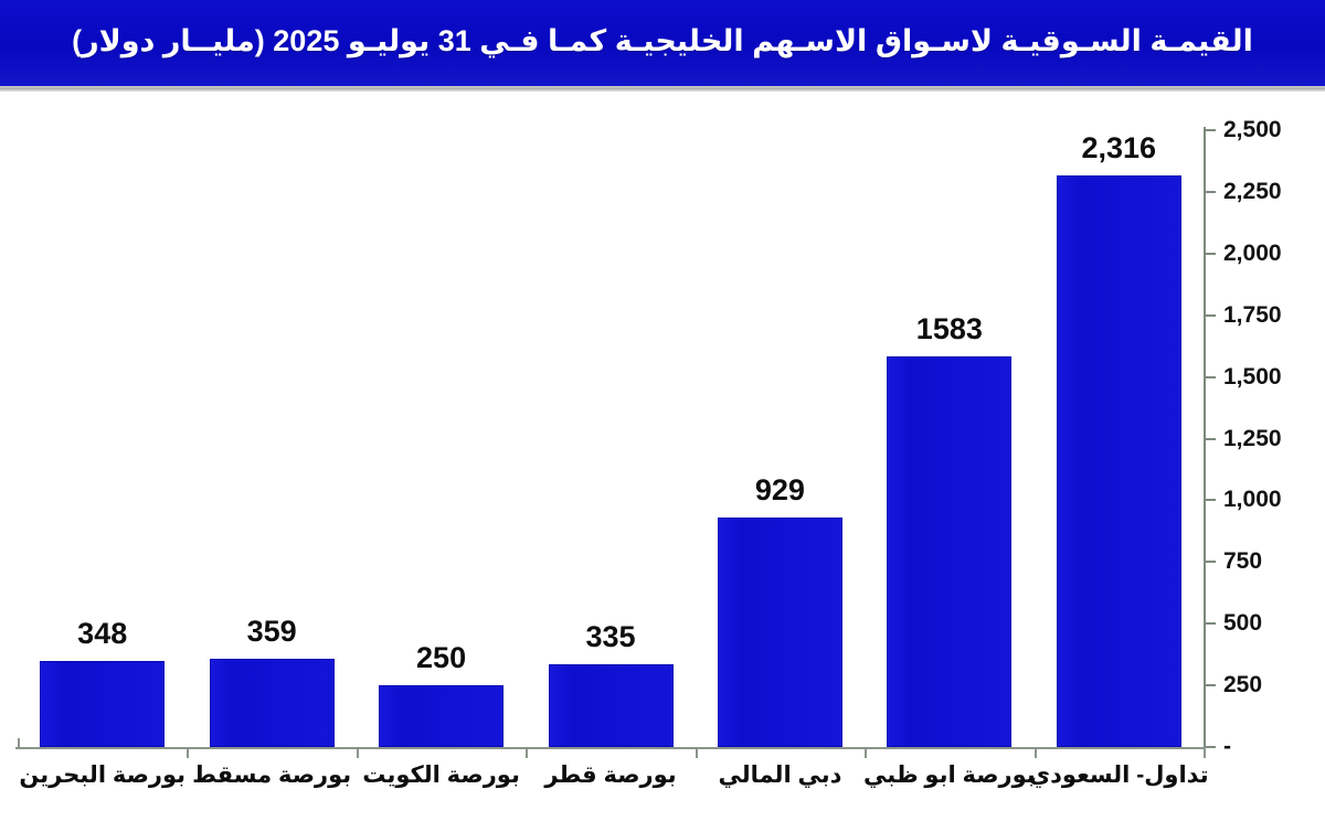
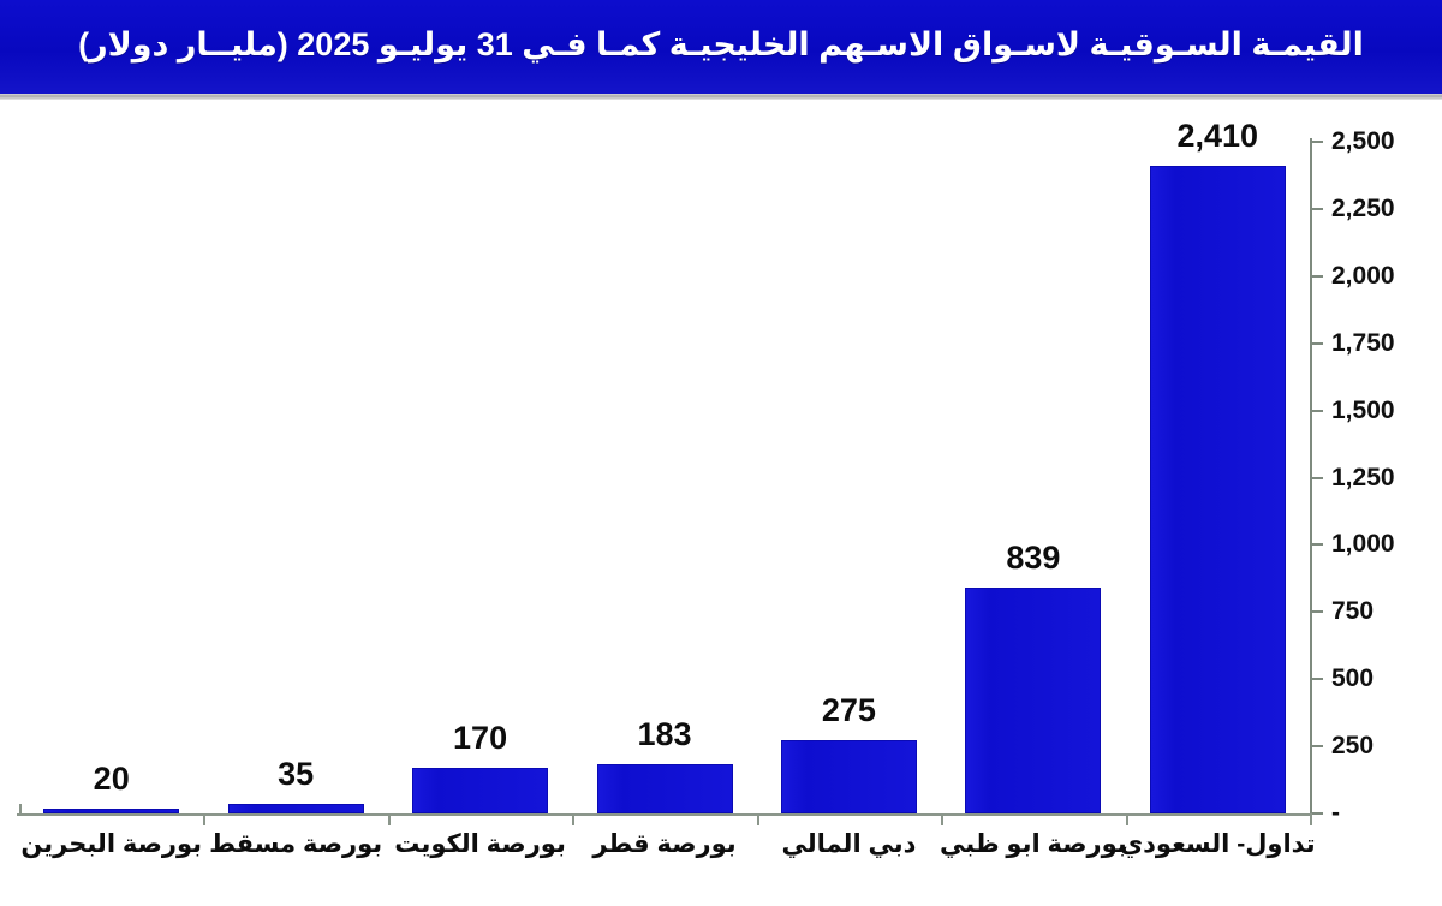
بورصة البحرين: 348 -> 20
بورصة مسقط: 359 -> 35
بورصة الكويت: 250 -> 170
بورصة قطر: 335 -> 183
دبي المالي: 929 -> 275
بورصة ابو ظبي: 1583 -> 839
تداول- السعودي: 2,316 -> 2,410
